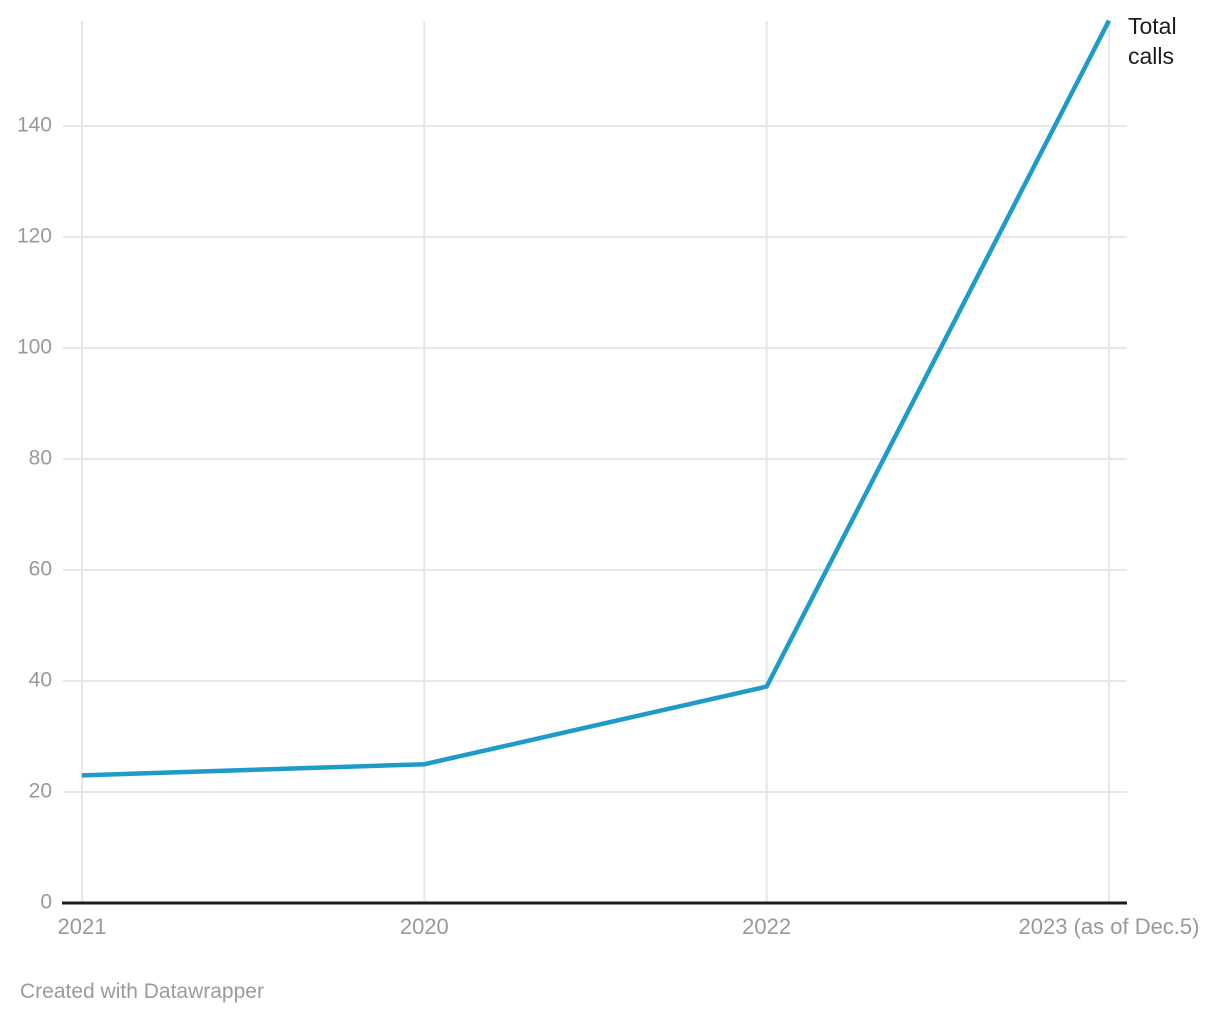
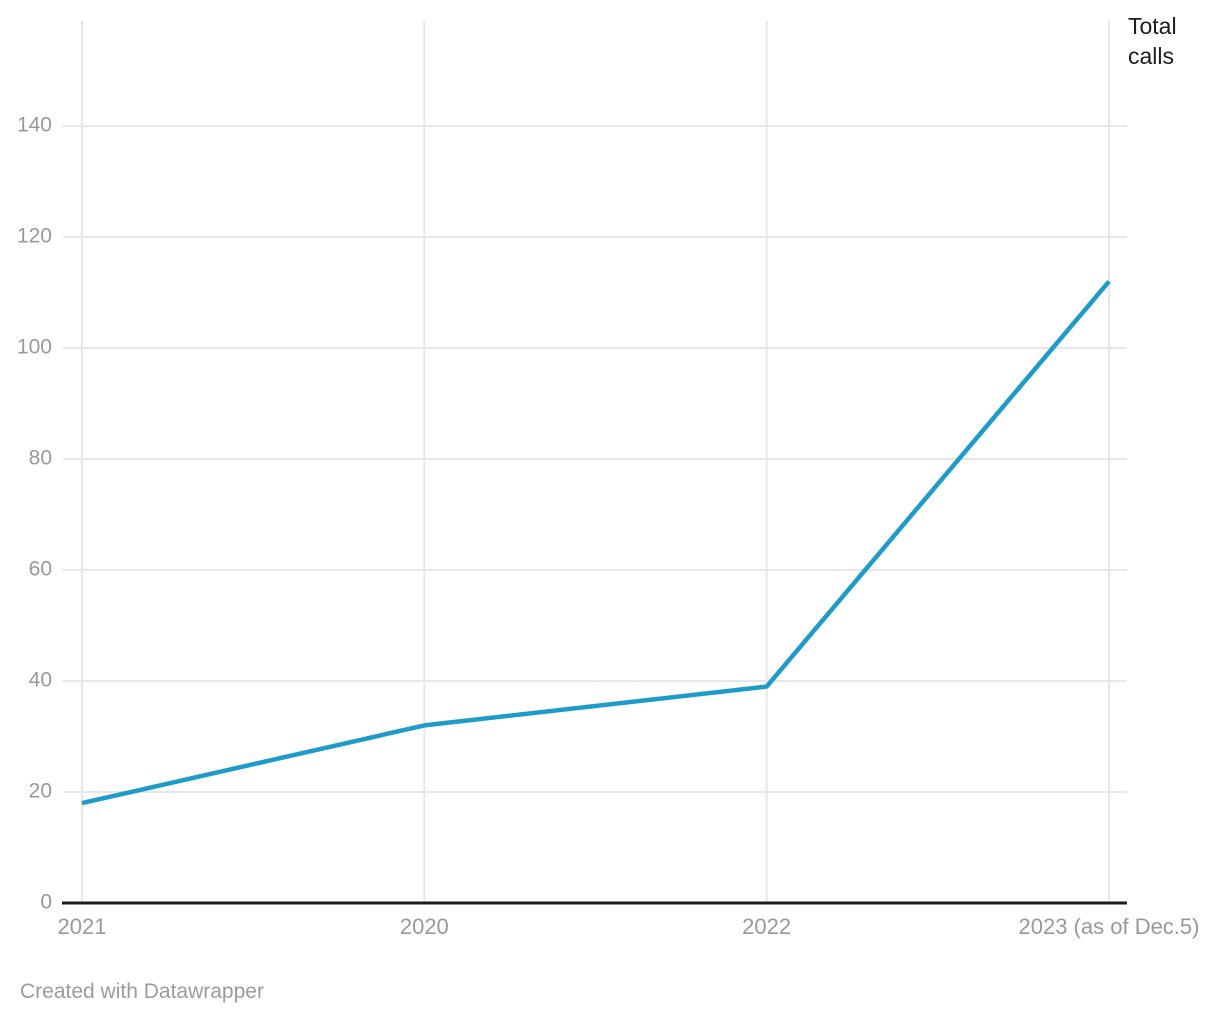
2021: 23 -> 18
2020: 25 -> 32
2023 (as of Dec.5): 159 -> 112
